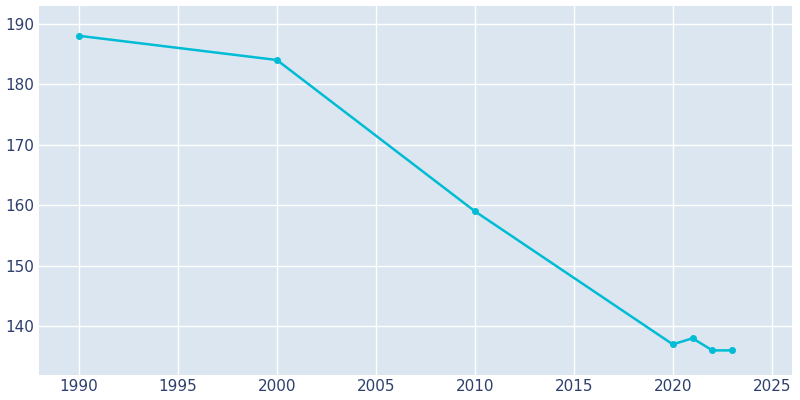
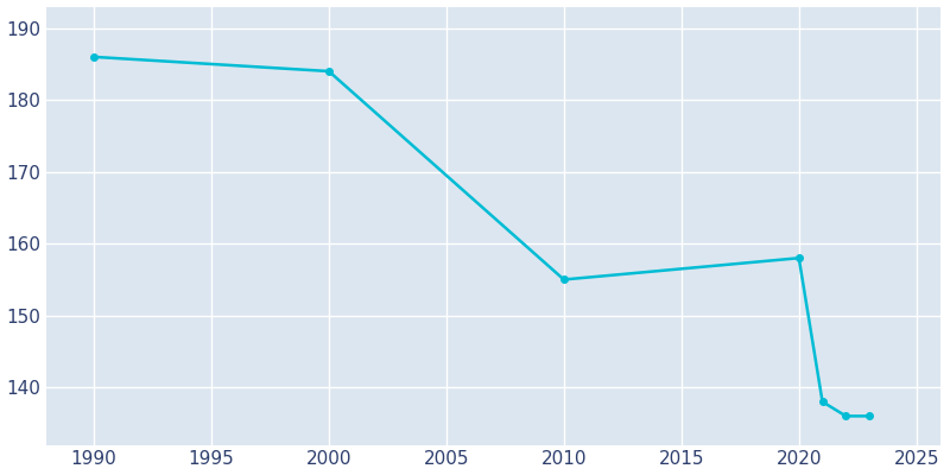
1990: 188 -> 186
2010: 159 -> 155
2020: 137 -> 158
